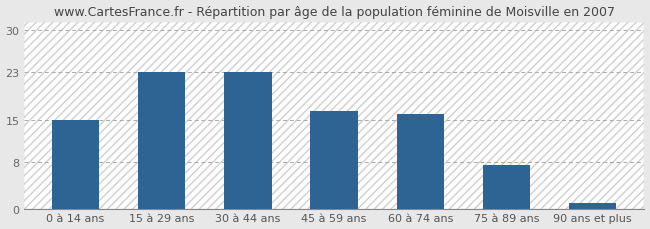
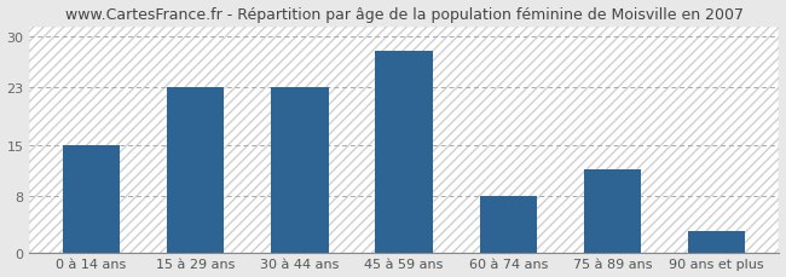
45 à 59 ans: 16.5 -> 28.0
60 à 74 ans: 16.0 -> 8.0
75 à 89 ans: 7.5 -> 11.6
90 ans et plus: 1.0 -> 3.0
